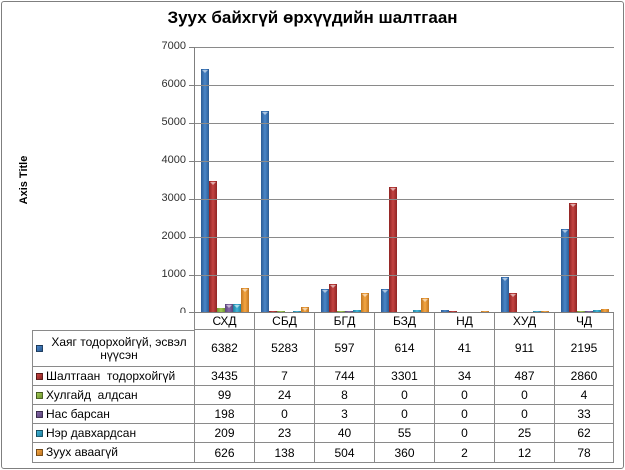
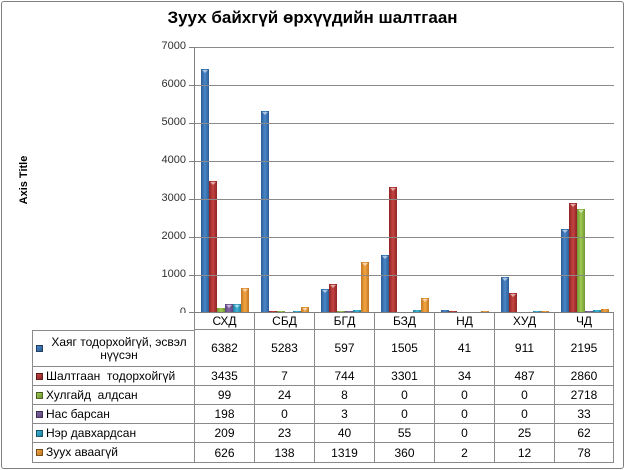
Зуух аваагүй/БГД: 504 -> 1319
Хаяг тодорхойгүй, эсвэл нүүсэн/БЗД: 614 -> 1505
Хулгайд алдсан/ЧД: 4 -> 2718
